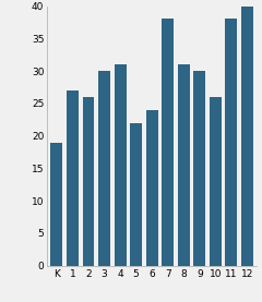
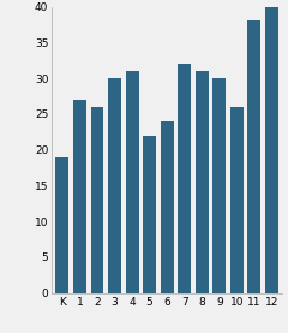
7: 38 -> 32
